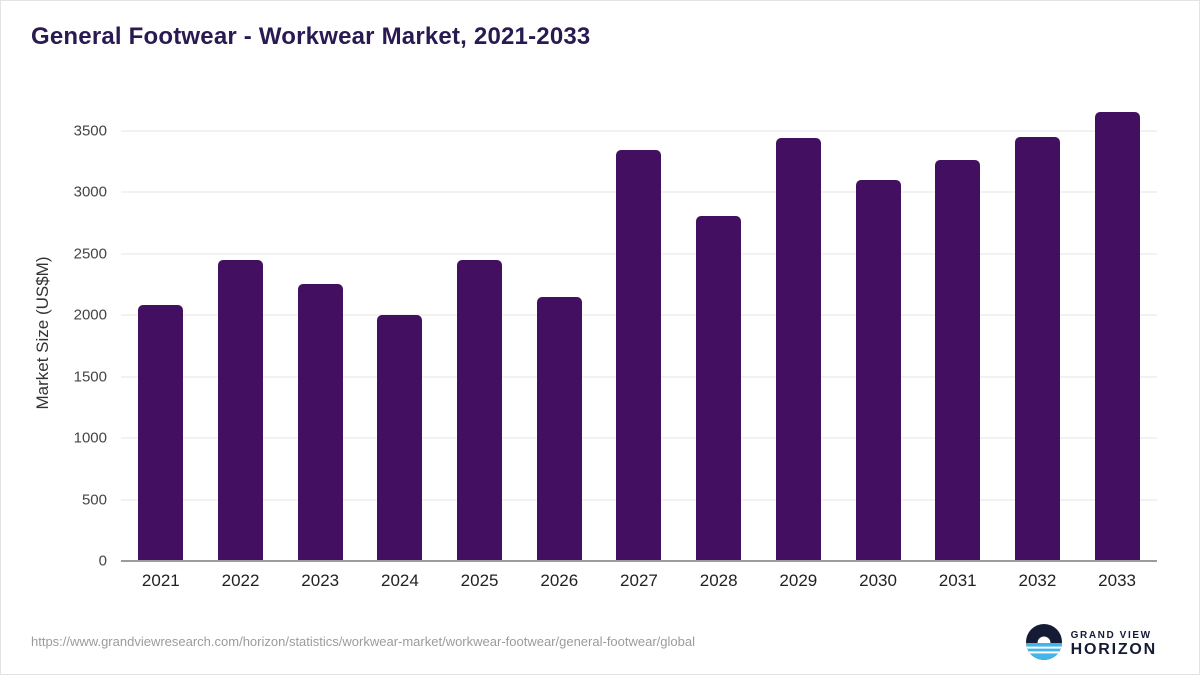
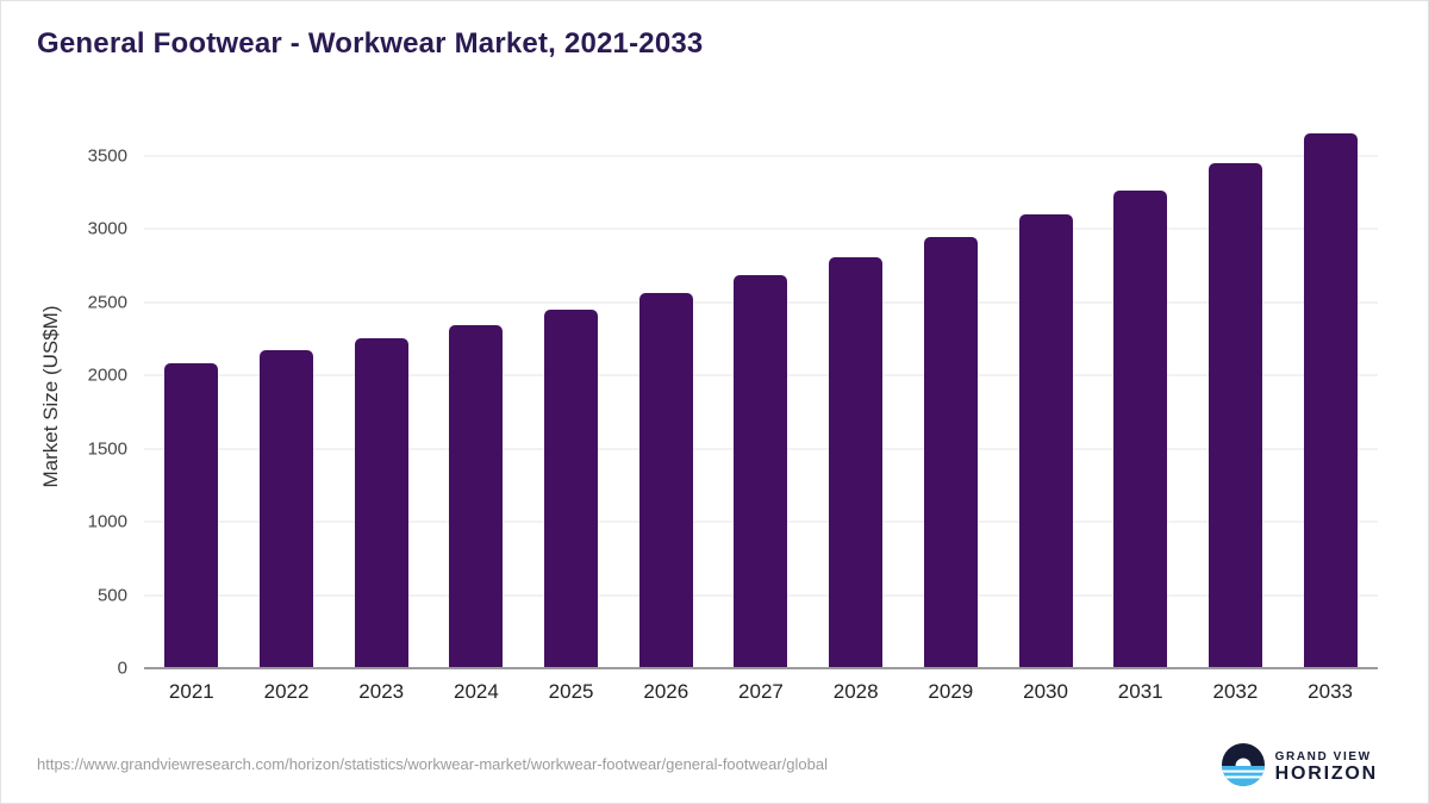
2022: 2450 -> 2170
2024: 2000 -> 2340
2026: 2150 -> 2560
2027: 3340 -> 2680
2029: 3440 -> 2940
